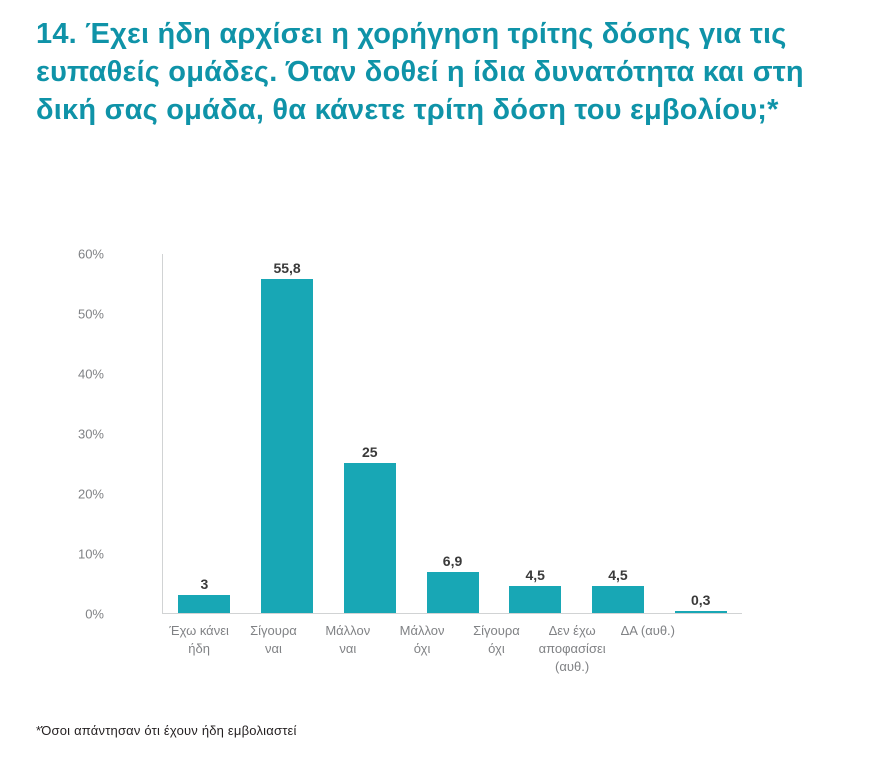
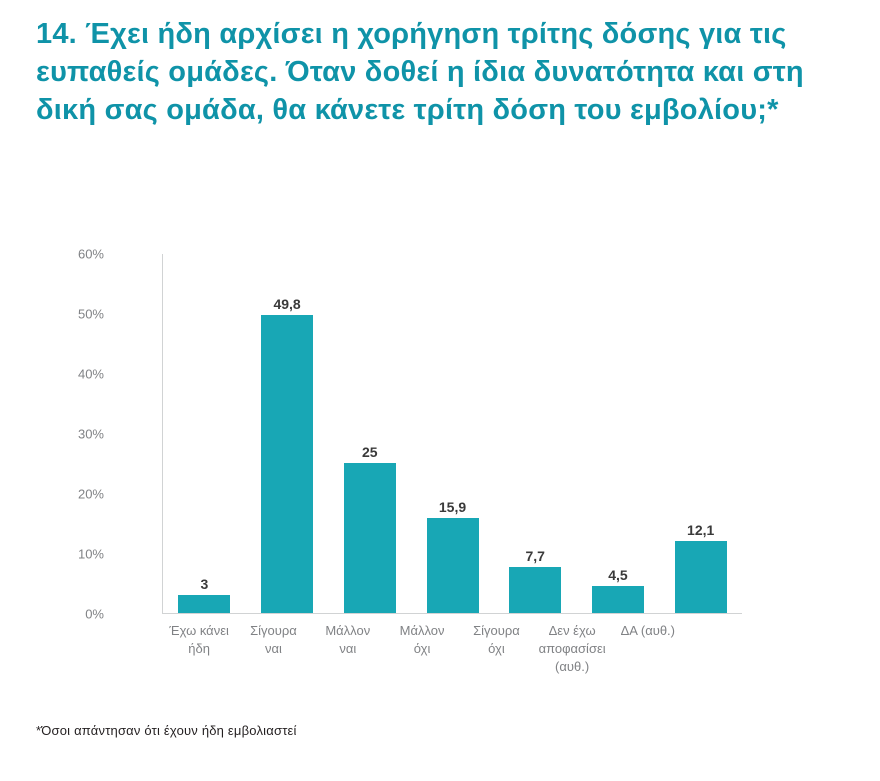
Σίγουρα ναι: 55,8 -> 49,8
Μάλλον όχι: 6,9 -> 15,9
Σίγουρα όχι: 4,5 -> 7,7
ΔΑ (αυθ.): 0,3 -> 12,1
